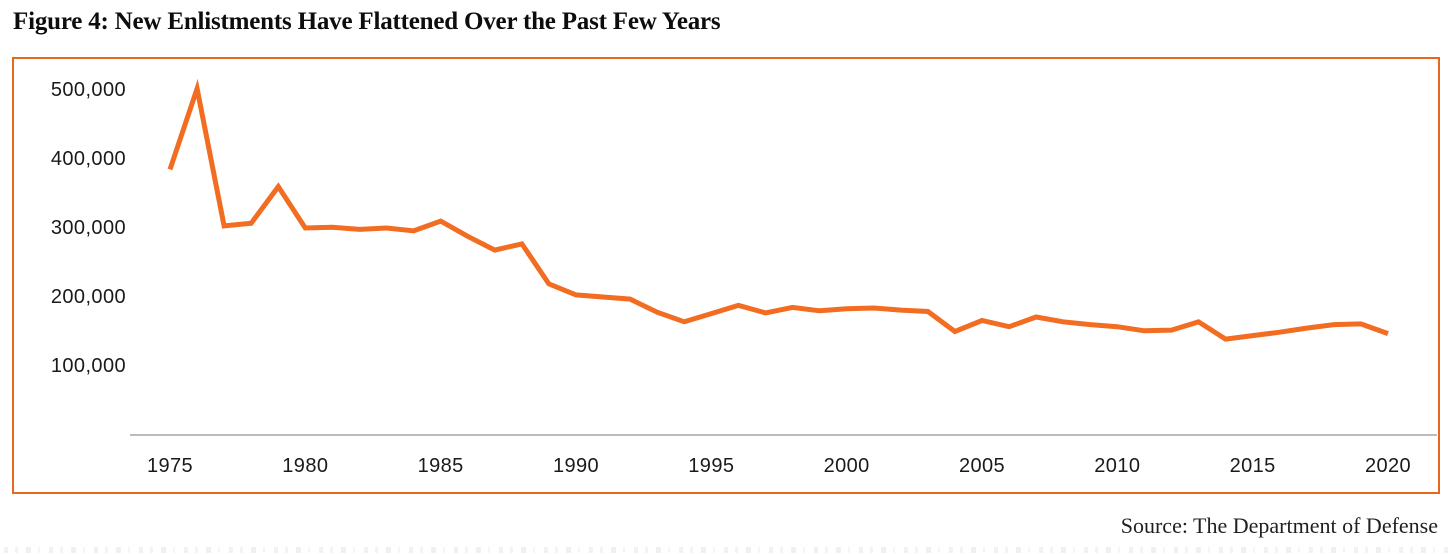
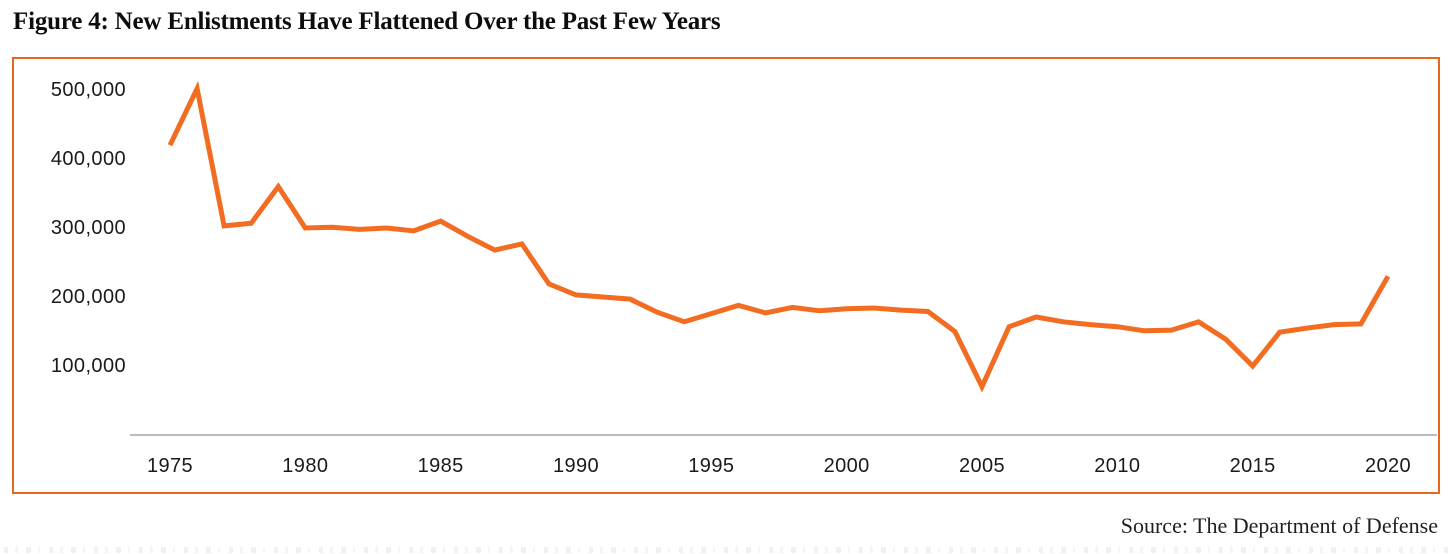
1975: 380000 -> 420000
2005: 170000 -> 70000
2015: 140000 -> 100000
2020: 150000 -> 230000
